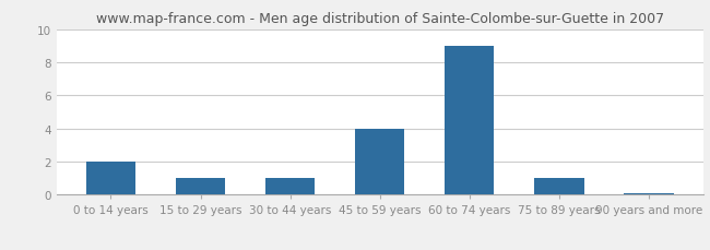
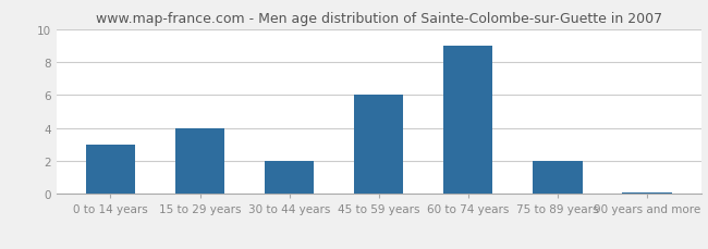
0 to 14 years: 2.0 -> 3.0
15 to 29 years: 1.0 -> 4.0
30 to 44 years: 1.0 -> 2.0
45 to 59 years: 4.0 -> 6.0
75 to 89 years: 1.0 -> 2.0
